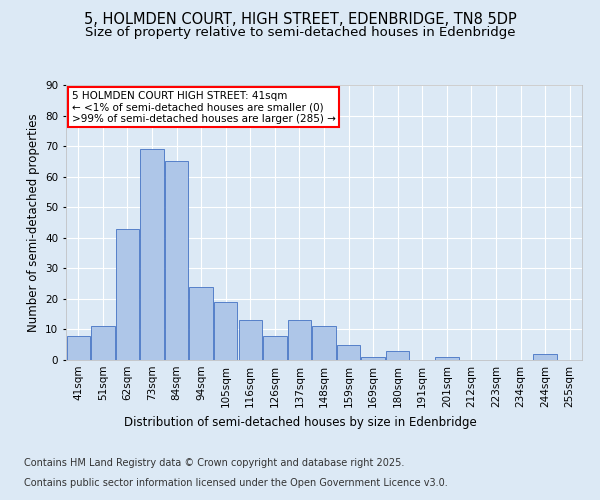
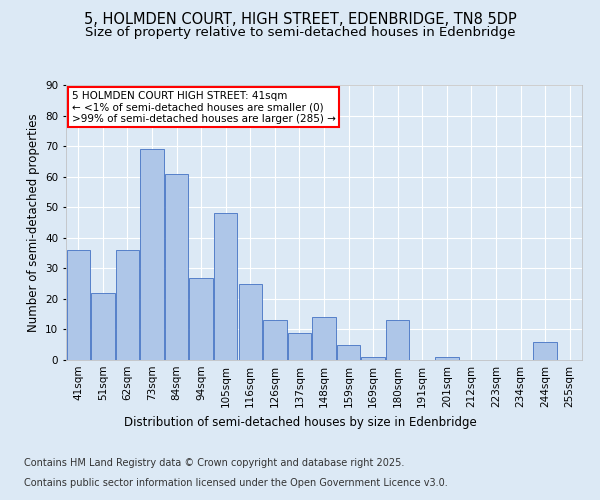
41sqm: 8 -> 36
51sqm: 11 -> 22
62sqm: 43 -> 36
84sqm: 65 -> 61
94sqm: 24 -> 27
105sqm: 19 -> 48
116sqm: 13 -> 25
126sqm: 8 -> 13
137sqm: 13 -> 9
148sqm: 11 -> 14
180sqm: 3 -> 13
244sqm: 2 -> 6
